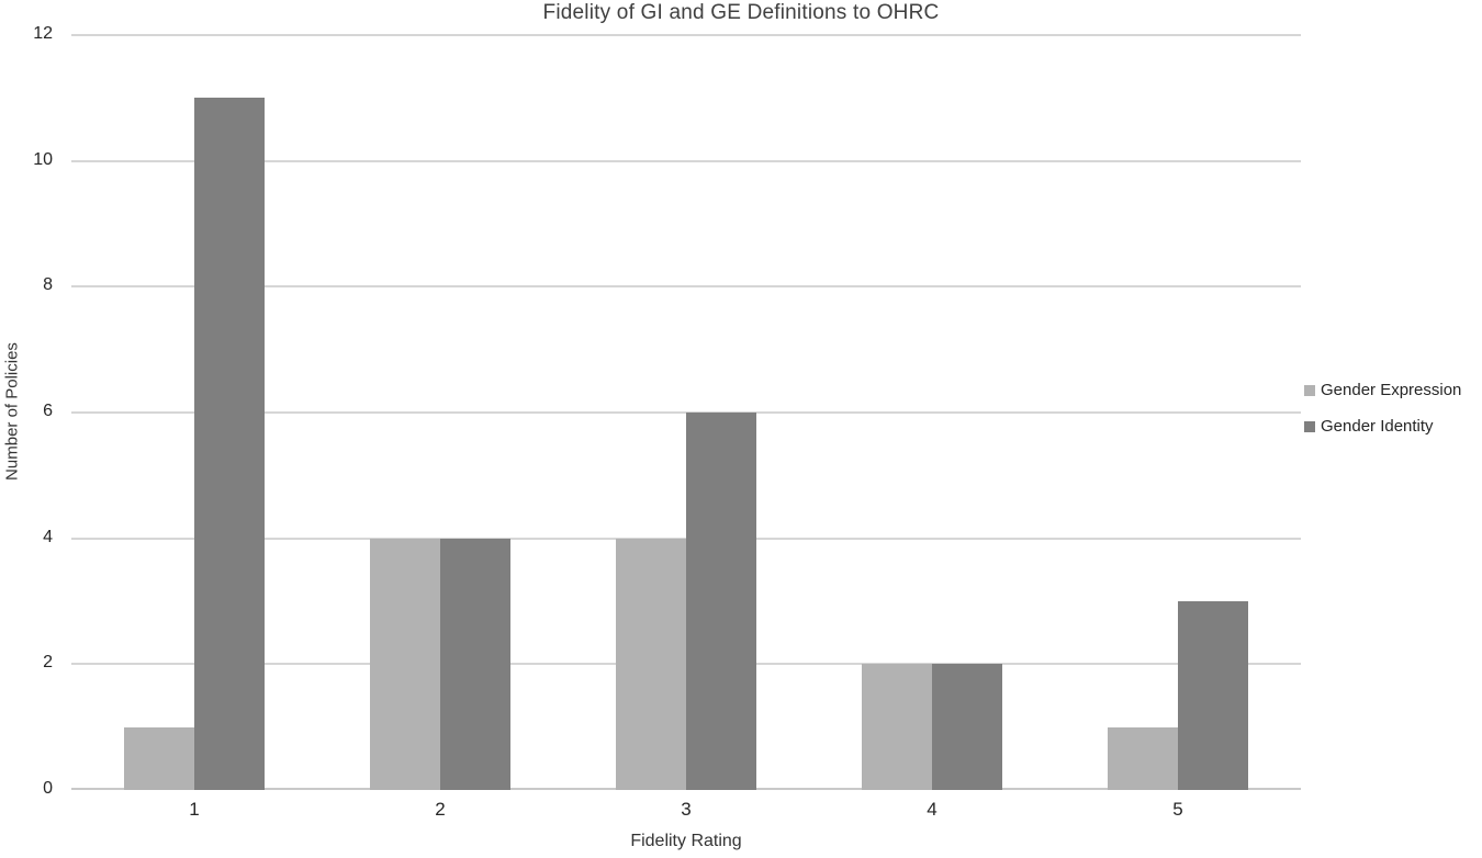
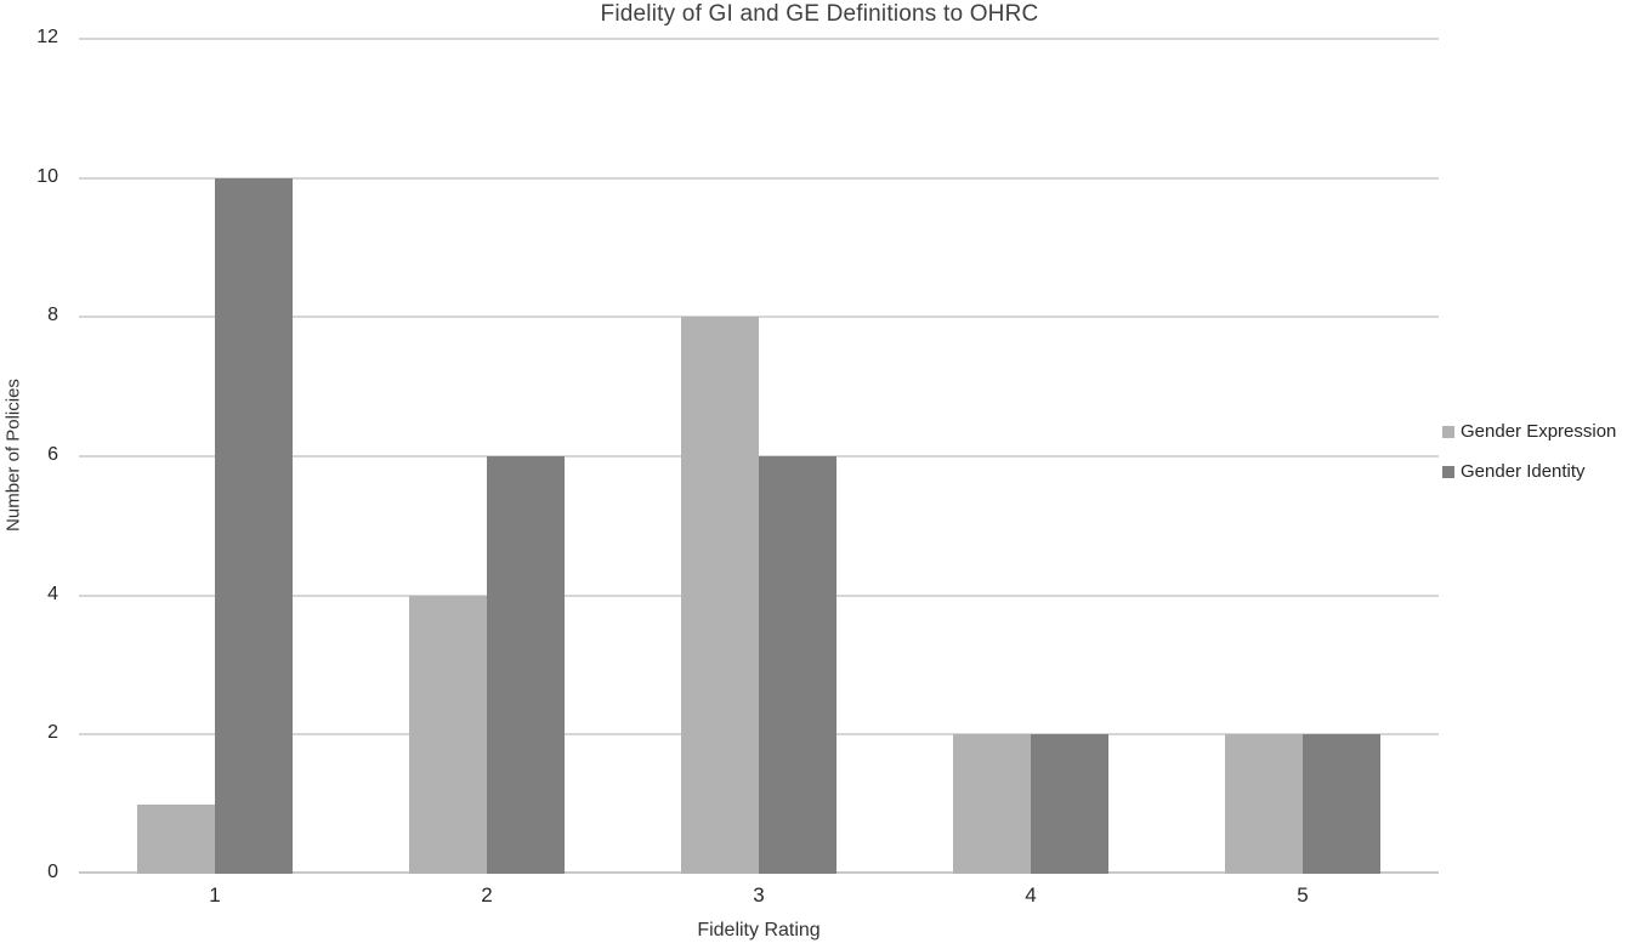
Gender Identity/1: 11 -> 10
Gender Identity/2: 4 -> 6
Gender Expression/3: 4 -> 8
Gender Expression/5: 1 -> 2
Gender Identity/5: 3 -> 2
